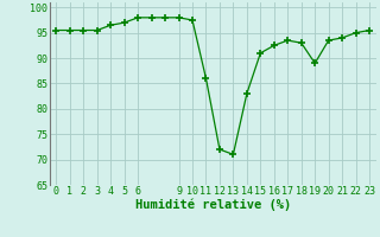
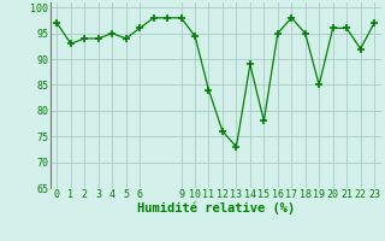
0: 95.5 -> 97.0
1: 95.5 -> 93.0
2: 95.5 -> 94.0
3: 95.5 -> 94.0
4: 96.5 -> 95.0
5: 97.0 -> 94.0
6: 98.0 -> 96.0
10: 97.5 -> 94.5
11: 86.0 -> 84.0
12: 72.0 -> 76.0
13: 71.0 -> 73.0
14: 83.0 -> 89.0
15: 91.0 -> 78.0
16: 92.5 -> 95.0
17: 93.5 -> 98.0
18: 93.0 -> 95.0
19: 89.0 -> 85.0
20: 93.5 -> 96.0
21: 94.0 -> 96.0
22: 95.0 -> 92.0
23: 95.5 -> 97.0
